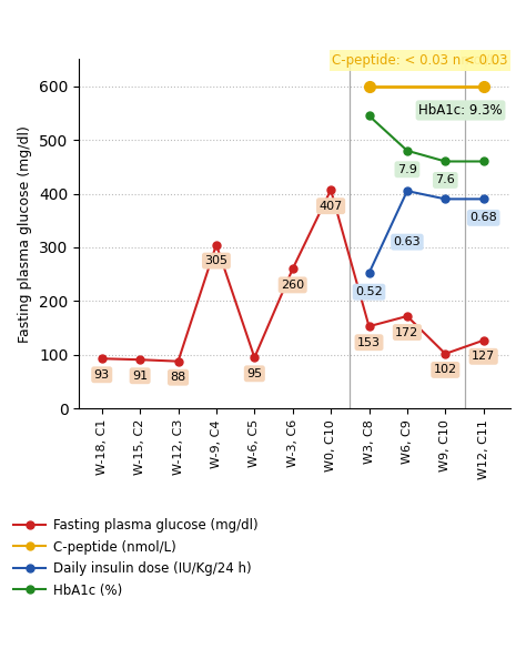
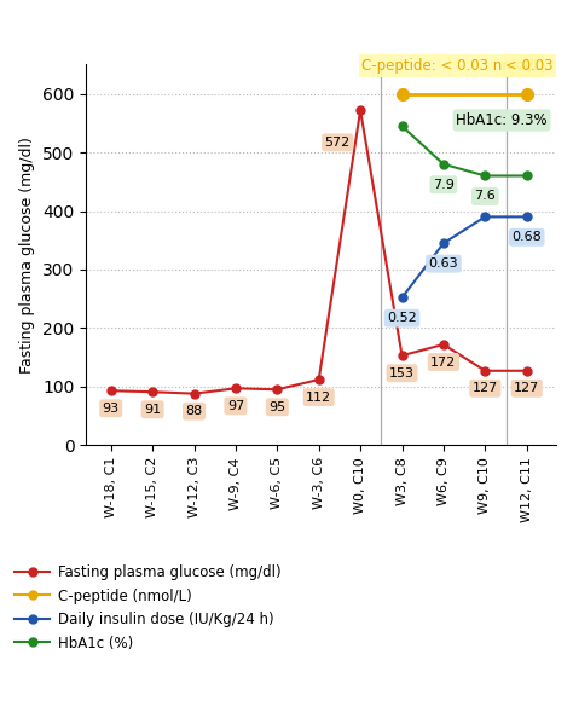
Fasting plasma glucose (mg/dl)/W-9, C4: 305 -> 97
Fasting plasma glucose (mg/dl)/W-3, C6: 260 -> 112
Fasting plasma glucose (mg/dl)/W0, C10: 407 -> 572
Daily insulin dose (IU/Kg/24 h)/W6, C9: 405 -> 345
Fasting plasma glucose (mg/dl)/W9, C10: 102 -> 127
